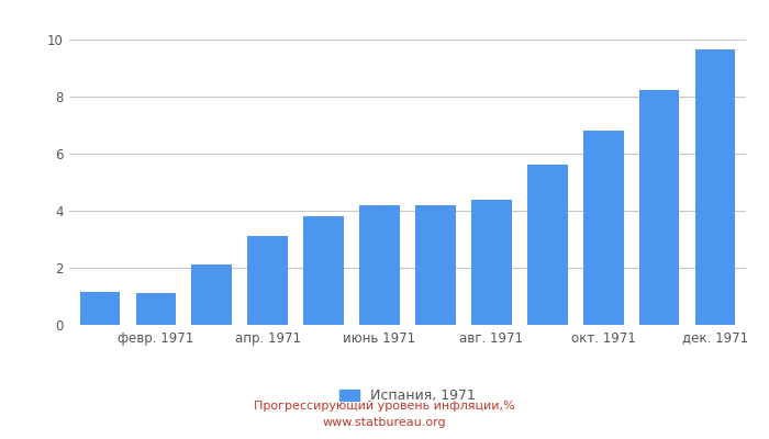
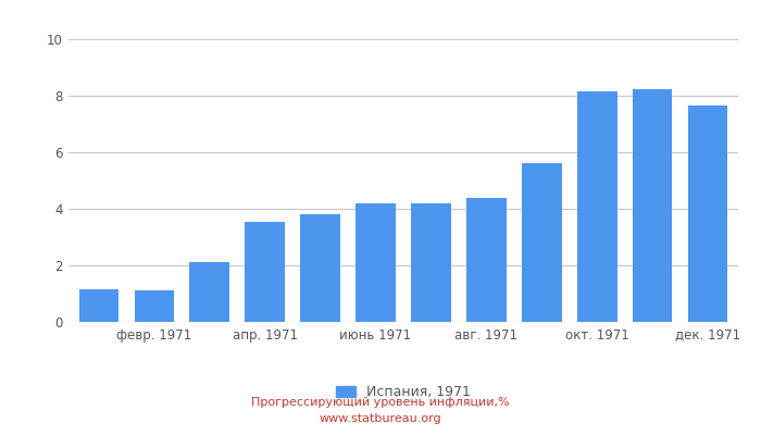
апр. 1971: 3.10 -> 3.55
окт. 1971: 6.80 -> 8.15
дек. 1971: 9.65 -> 7.65
